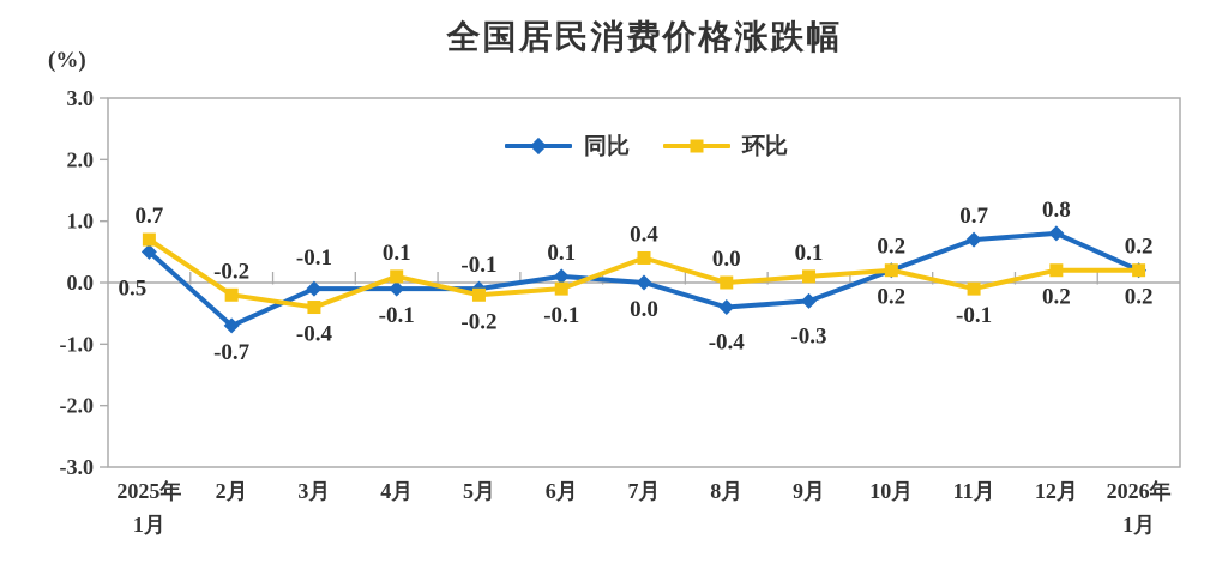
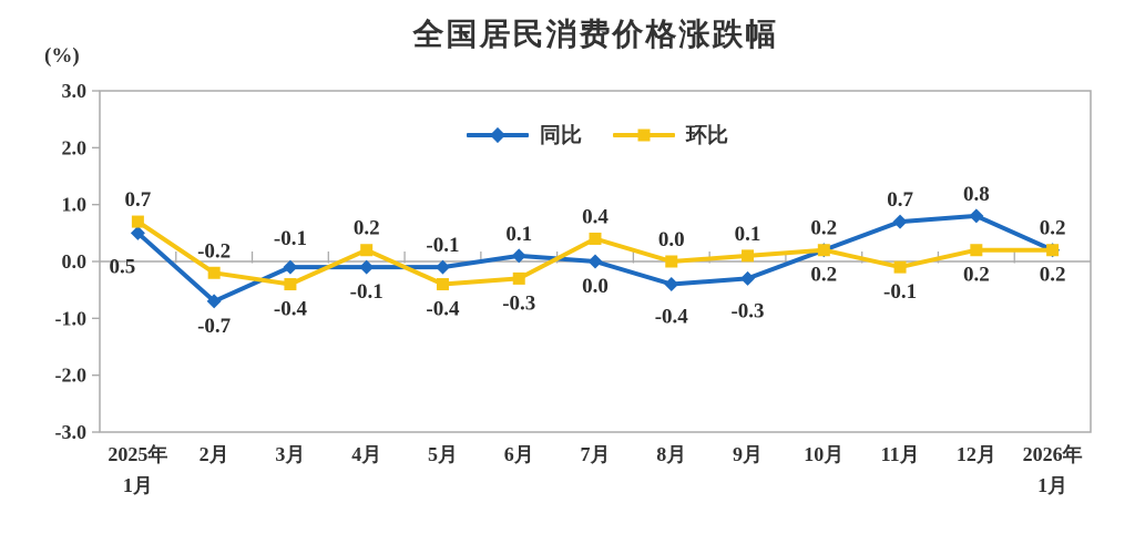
环比/4月: 0.1 -> 0.2
环比/5月: -0.2 -> -0.4
环比/6月: -0.1 -> -0.3
